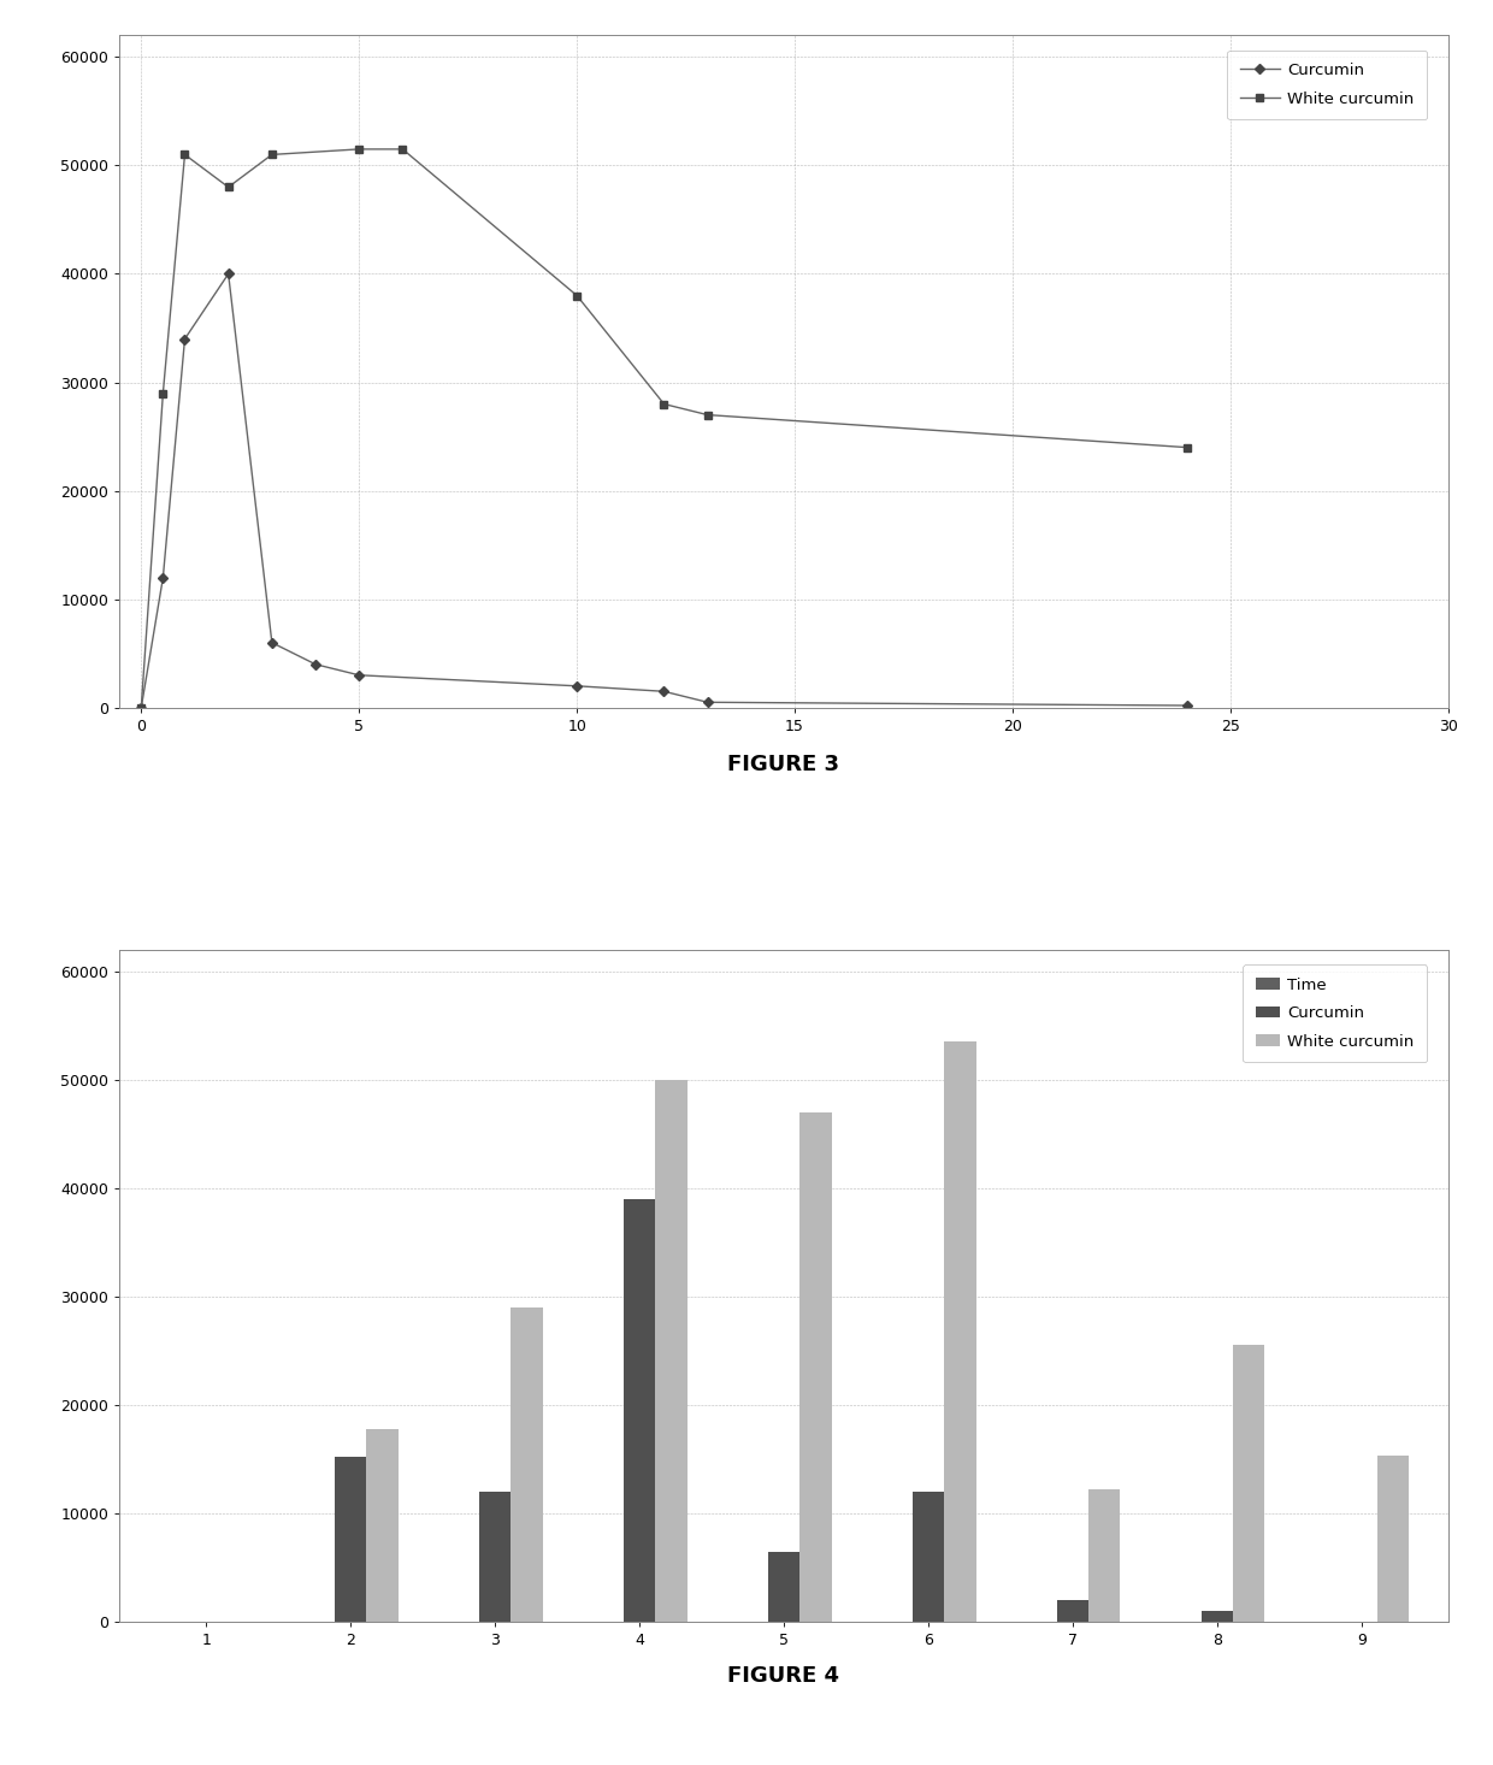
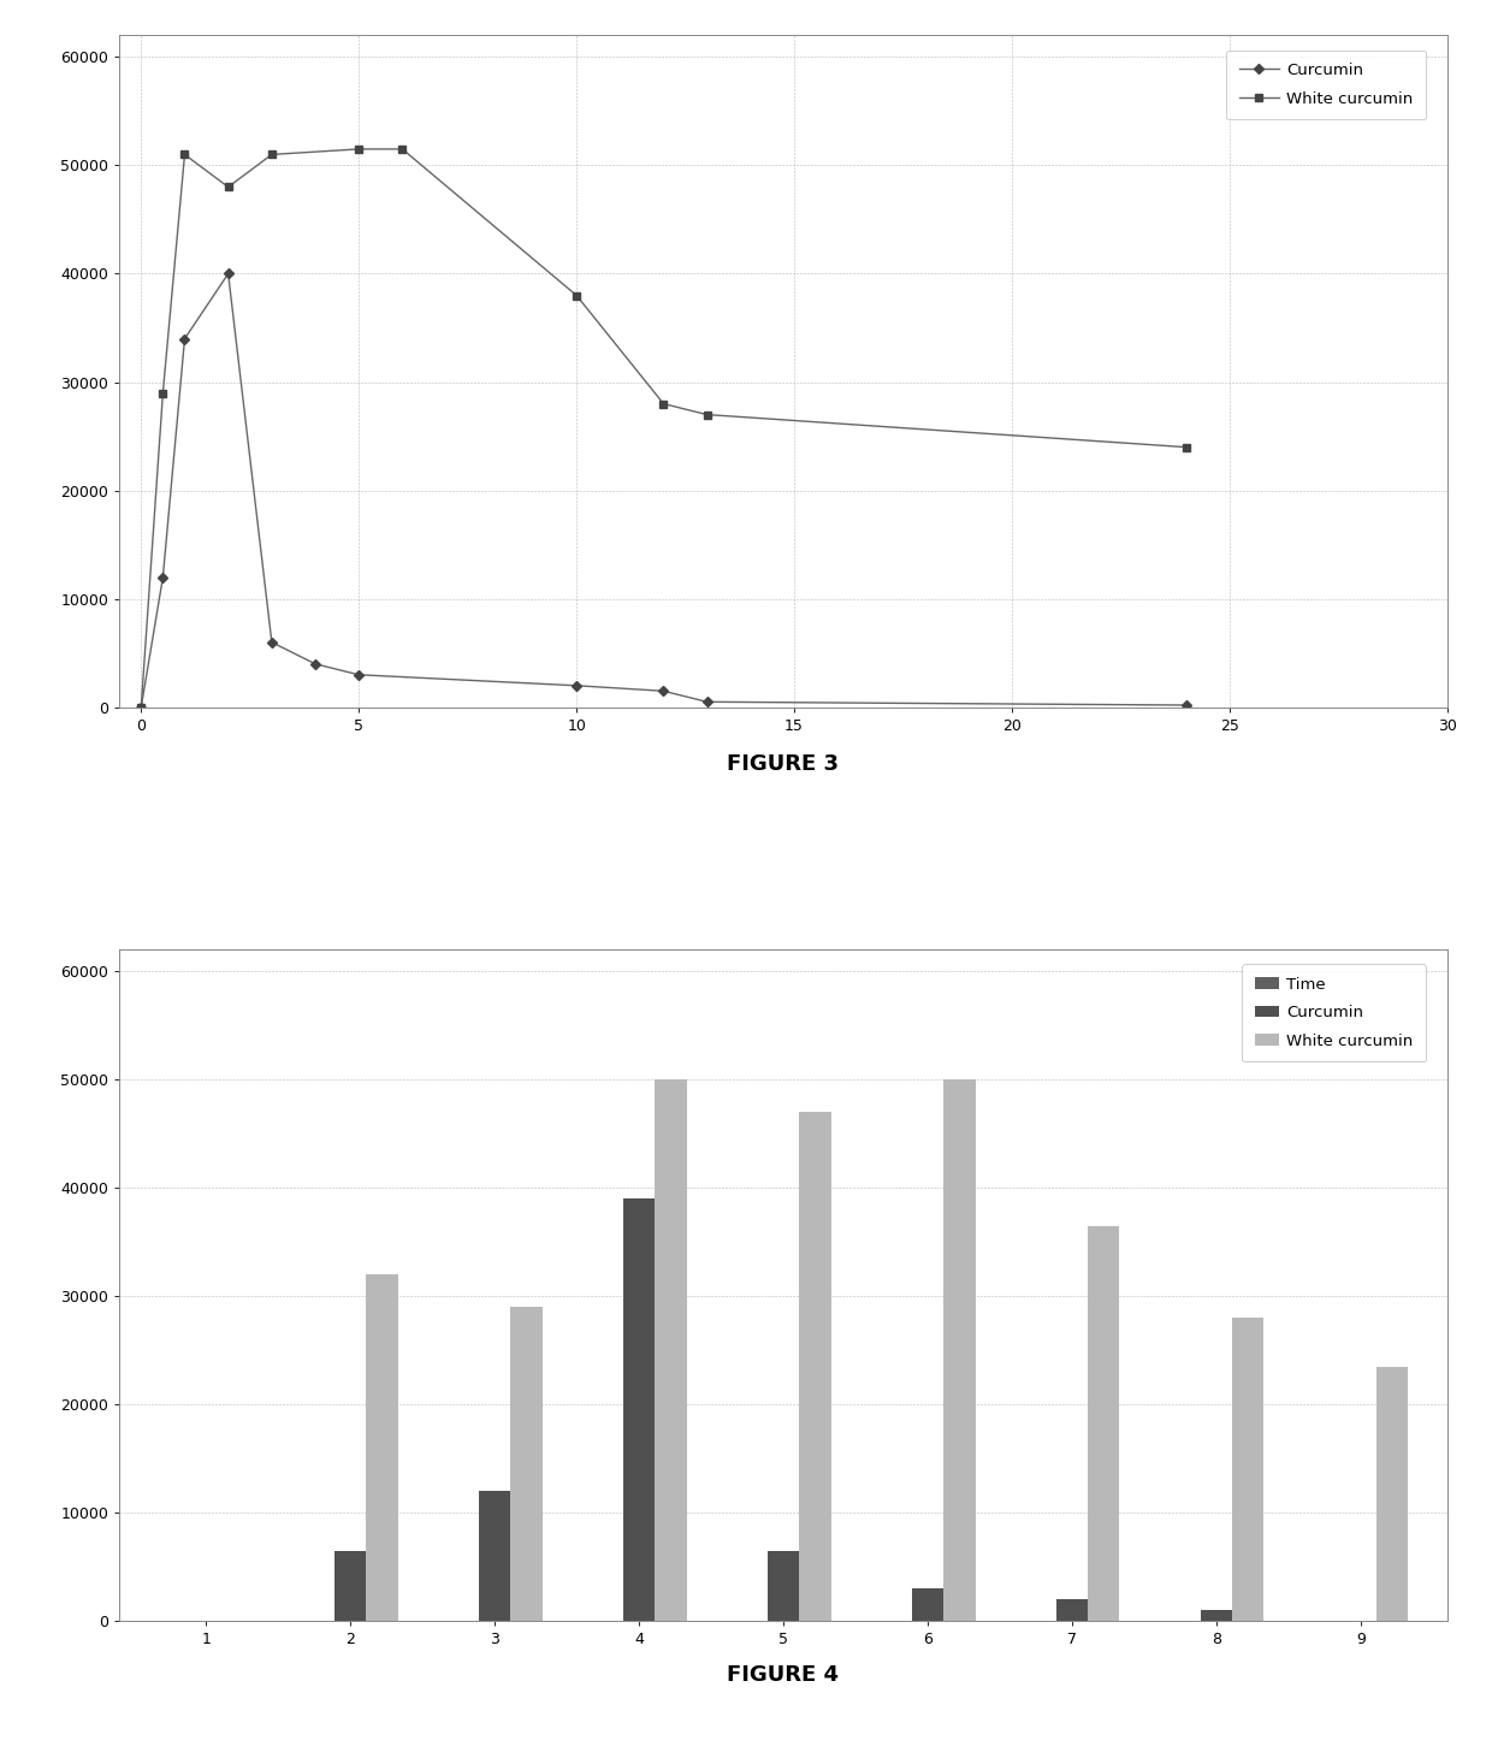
Curcumin/2: 15200 -> 6500
White curcumin/2: 17800 -> 32000
Curcumin/6: 12000 -> 3000
White curcumin/6: 53600 -> 50000
White curcumin/7: 12200 -> 36500
White curcumin/8: 25600 -> 28000
White curcumin/9: 15400 -> 23500
